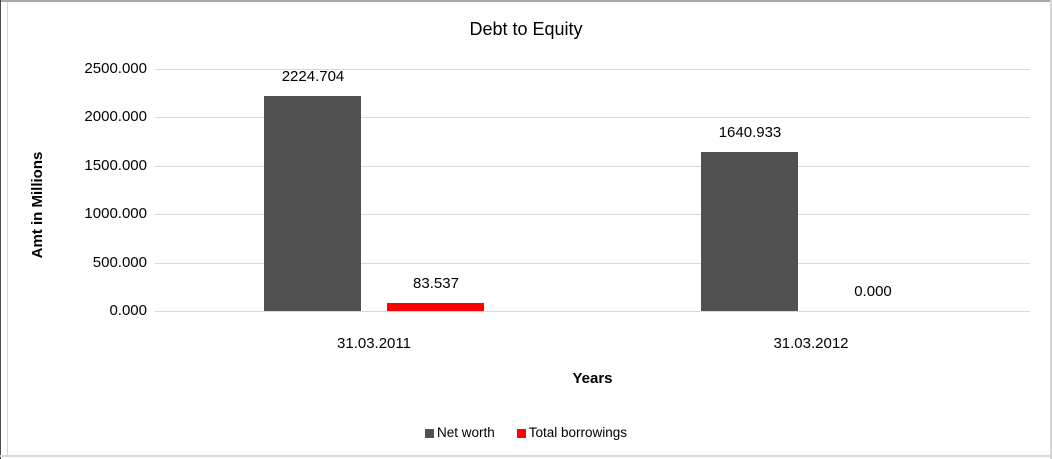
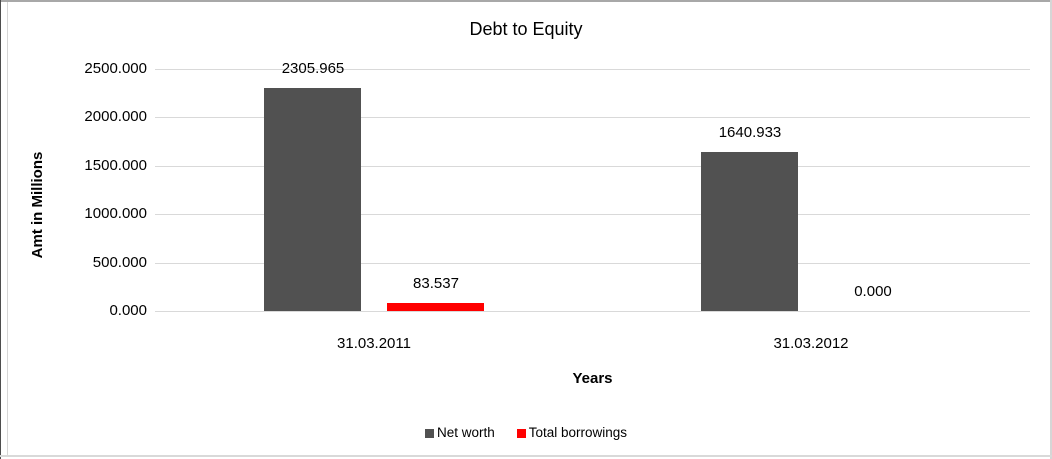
Net worth/31.03.2011: 2224.704 -> 2305.965
